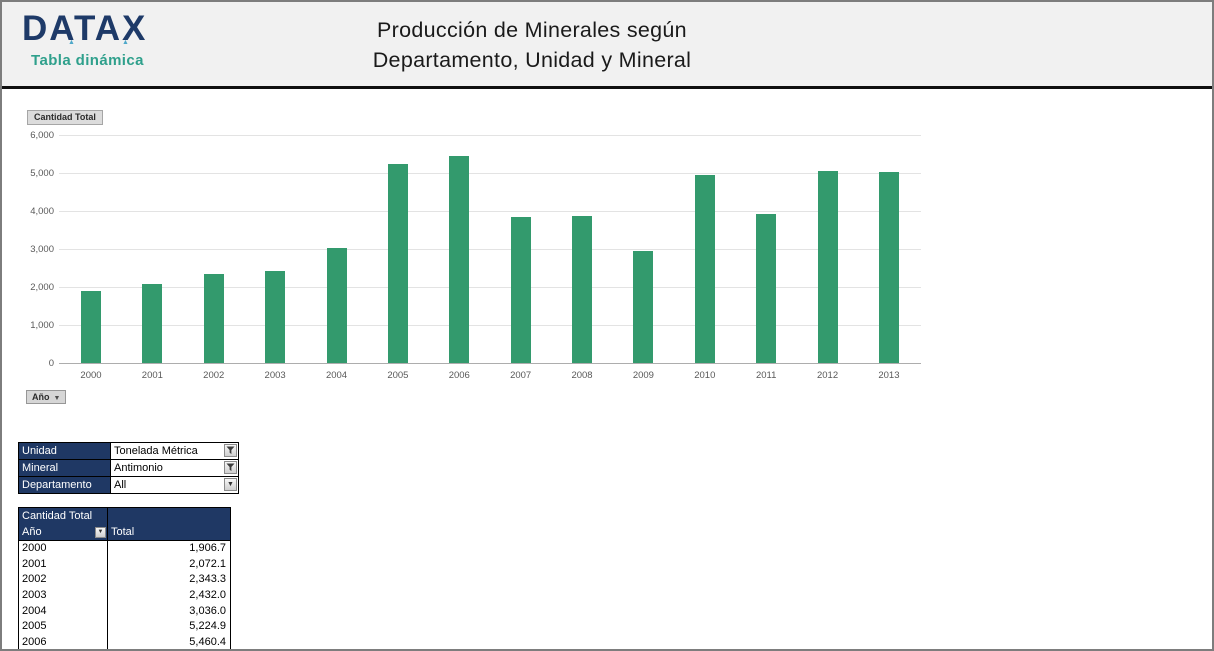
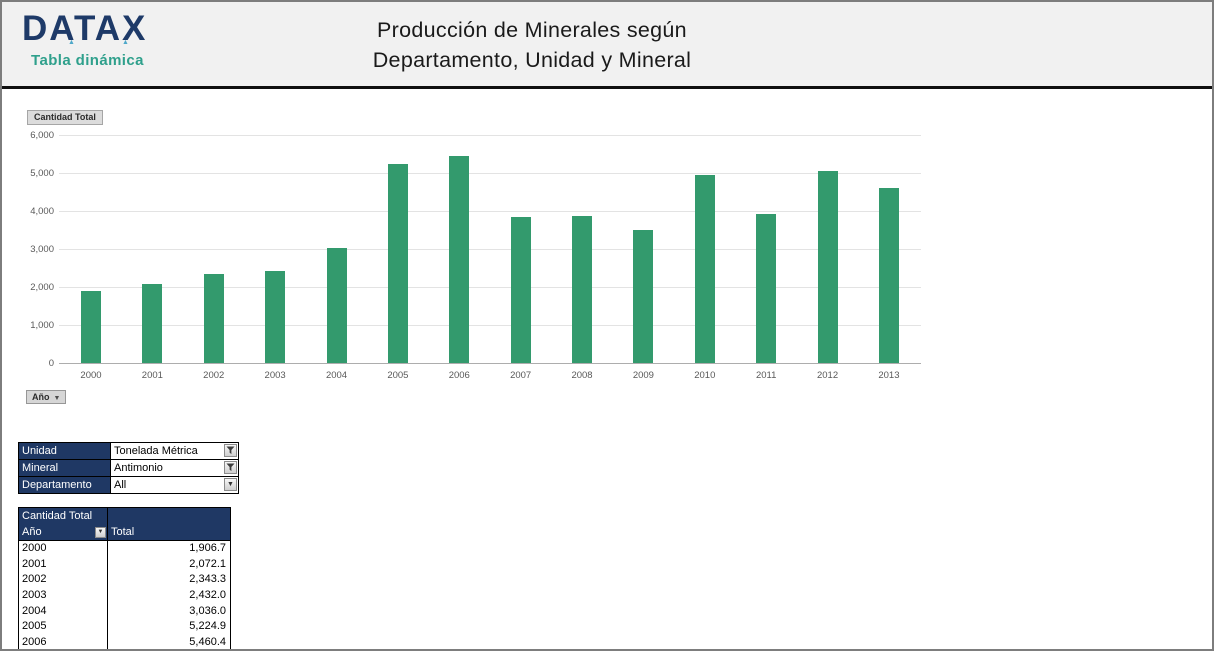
2009: 3000 -> 3500
2013: 5000 -> 4600
